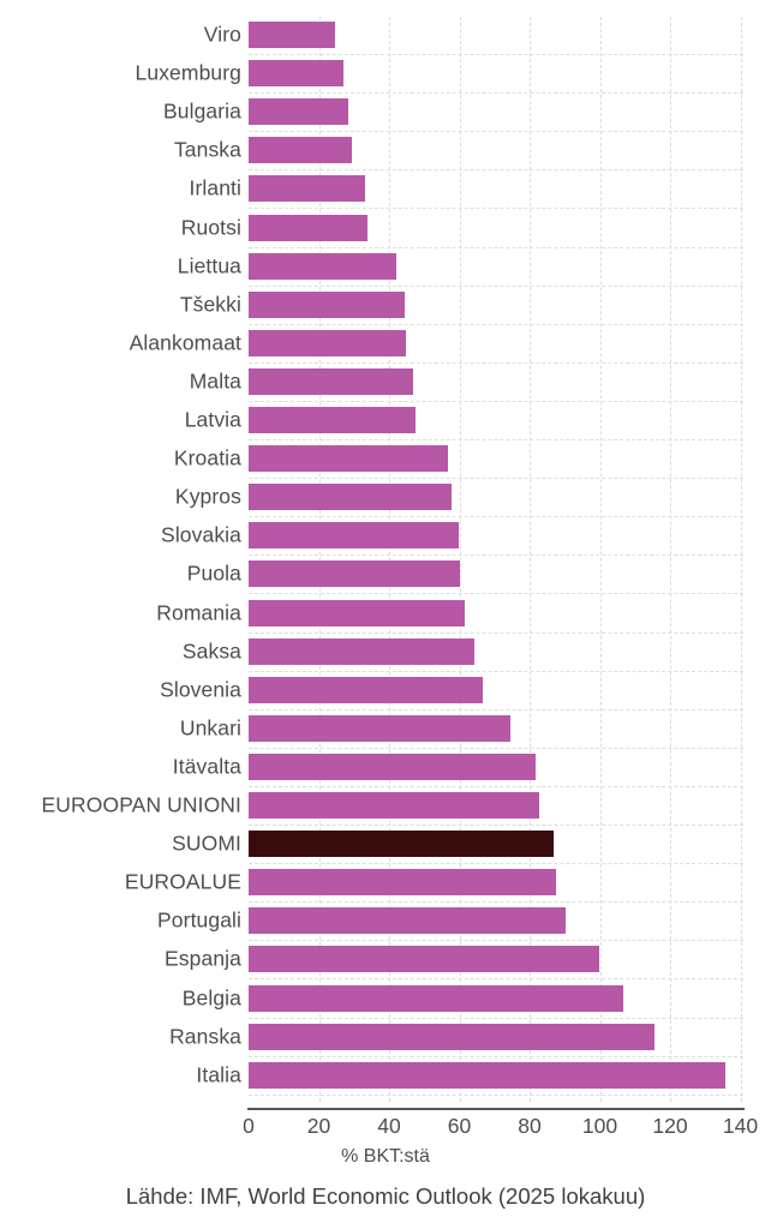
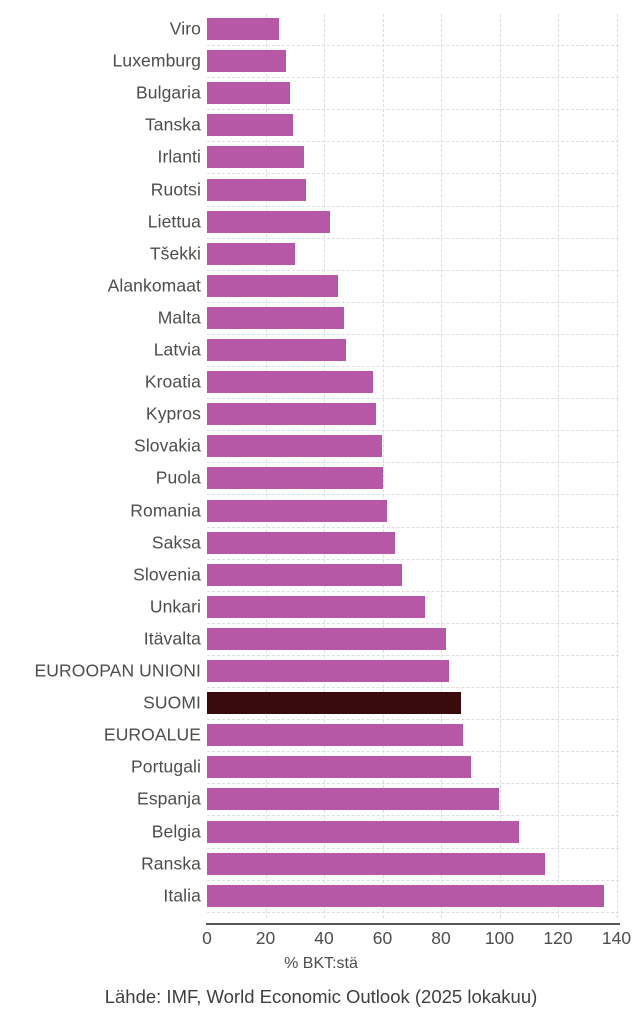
Tšekki: 44 -> 30
